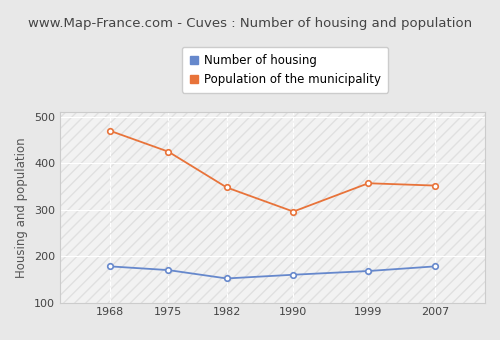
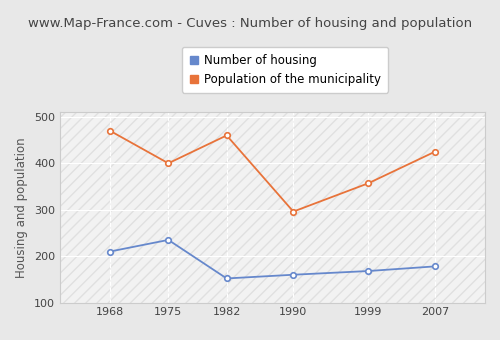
Number of housing/1968: 178 -> 210
Number of housing/1975: 170 -> 235
Population of the municipality/1975: 425 -> 400
Population of the municipality/1982: 348 -> 460
Population of the municipality/2007: 352 -> 425
